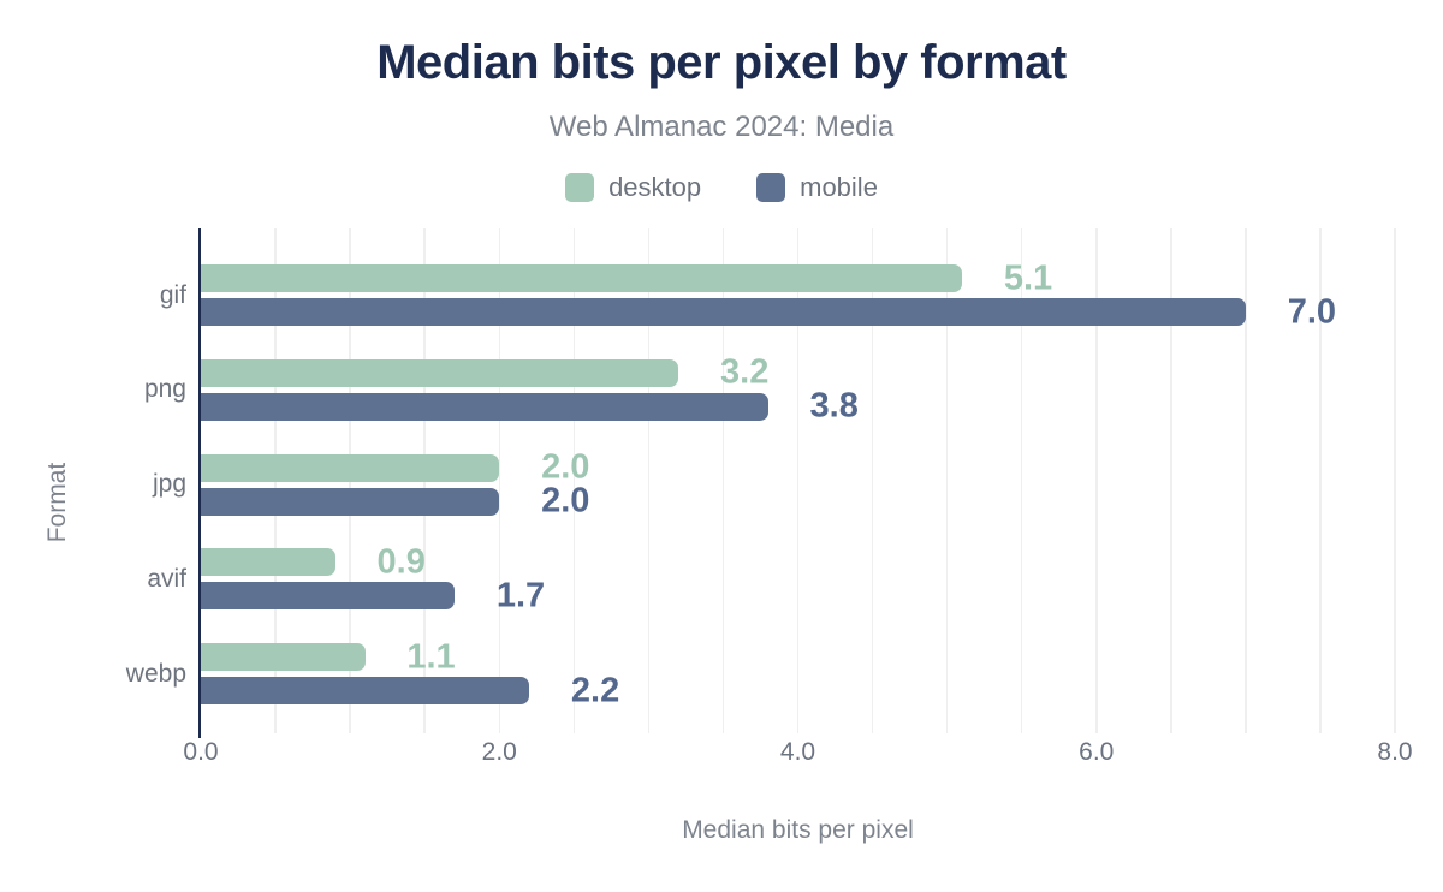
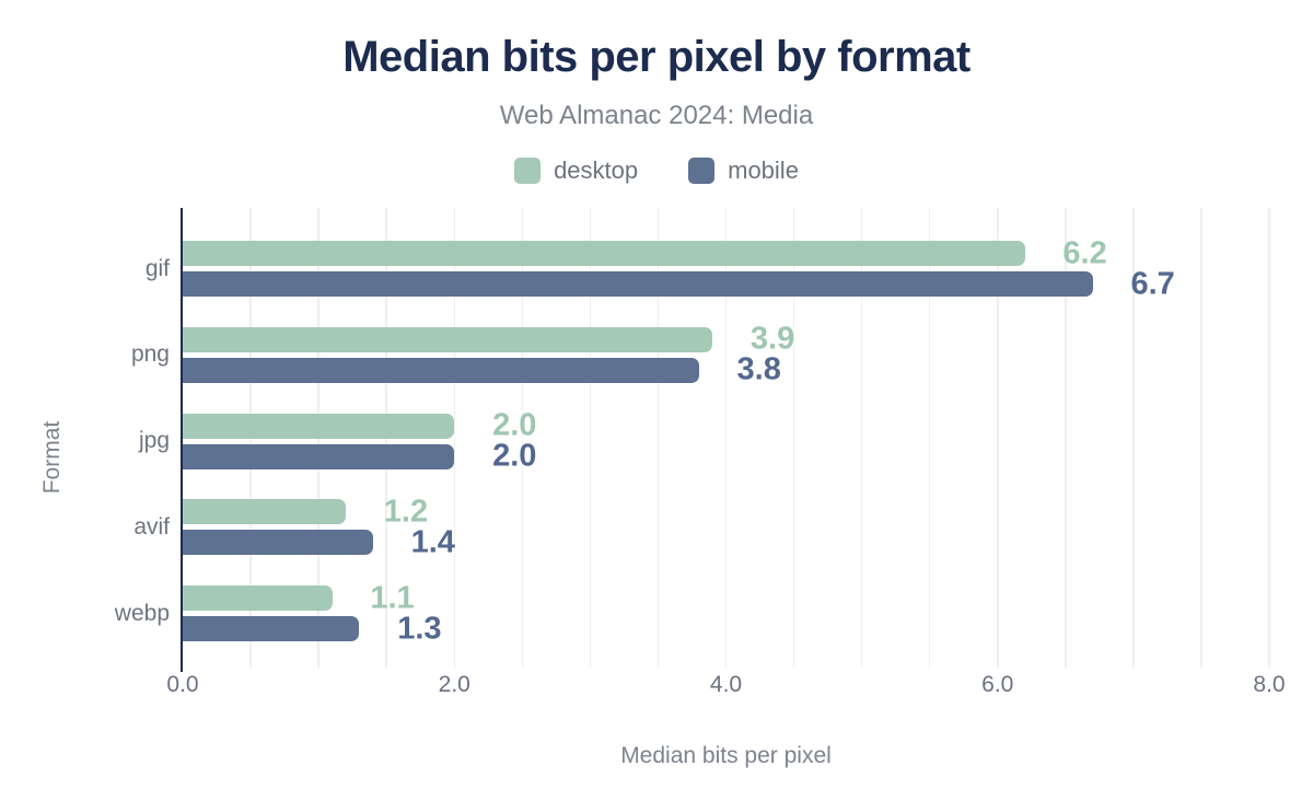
desktop/gif: 5.1 -> 6.2
mobile/gif: 7.0 -> 6.7
desktop/png: 3.2 -> 3.9
desktop/avif: 0.9 -> 1.2
mobile/avif: 1.7 -> 1.4
mobile/webp: 2.2 -> 1.3
